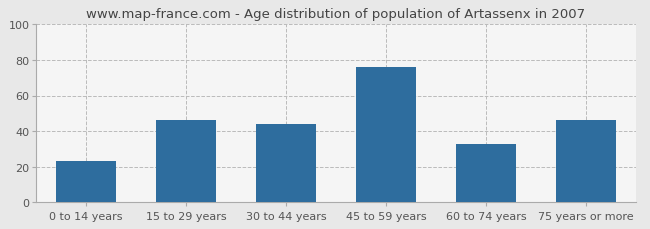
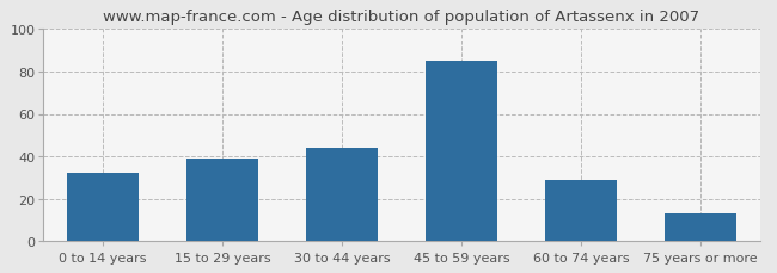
0 to 14 years: 23 -> 32
15 to 29 years: 46 -> 39
45 to 59 years: 76 -> 85
60 to 74 years: 33 -> 29
75 years or more: 46 -> 13
